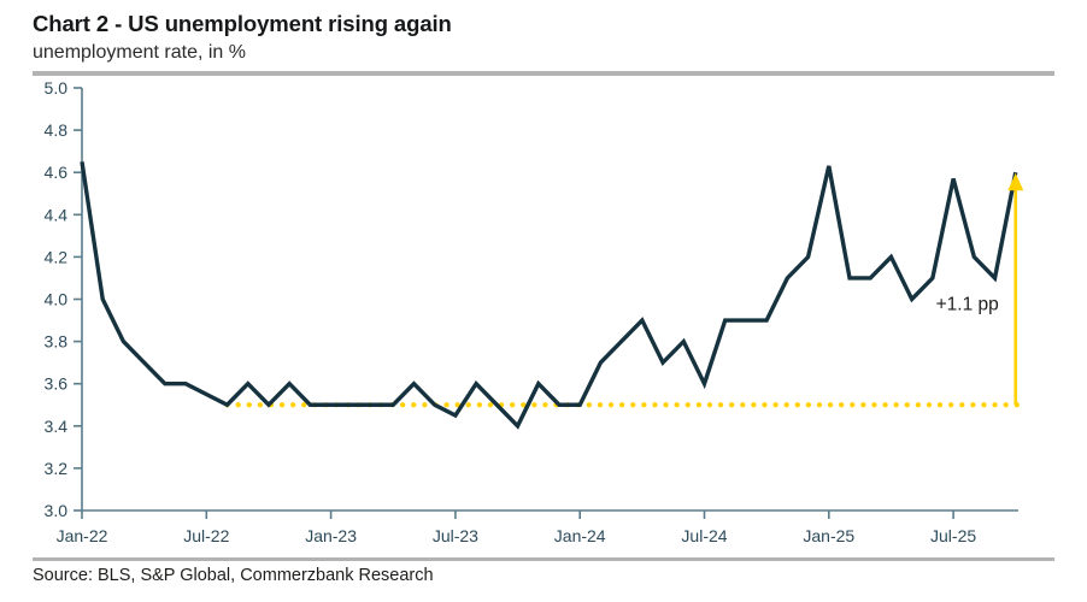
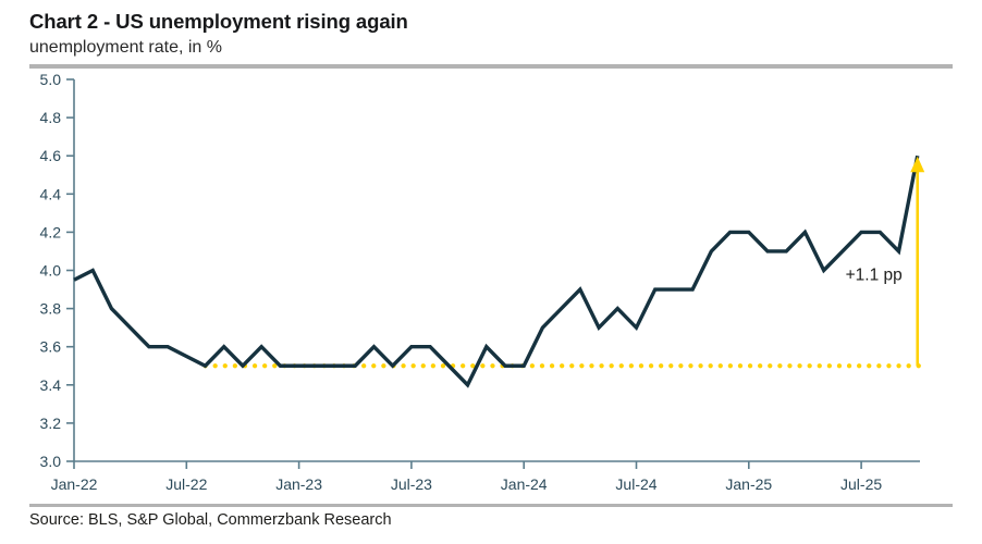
Jan-22: 4.65 -> 3.95
Jul-23: 3.45 -> 3.60
Jul-24: 3.60 -> 3.70
Jan-25: 4.63 -> 4.20
Jul-25: 4.57 -> 4.20
